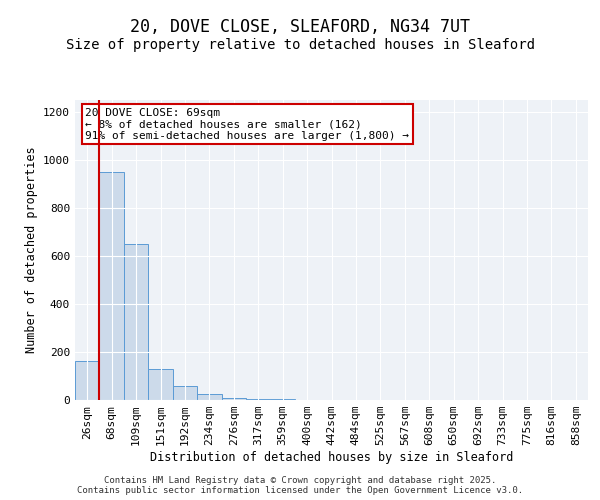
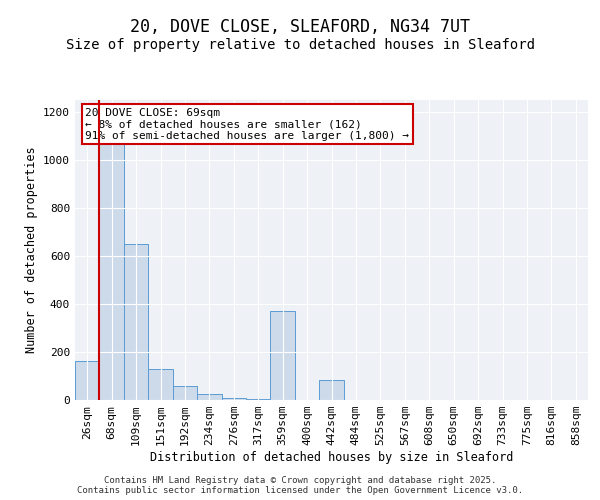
68sqm: 950 -> 1065
359sqm: 3 -> 370
442sqm: 1 -> 85
